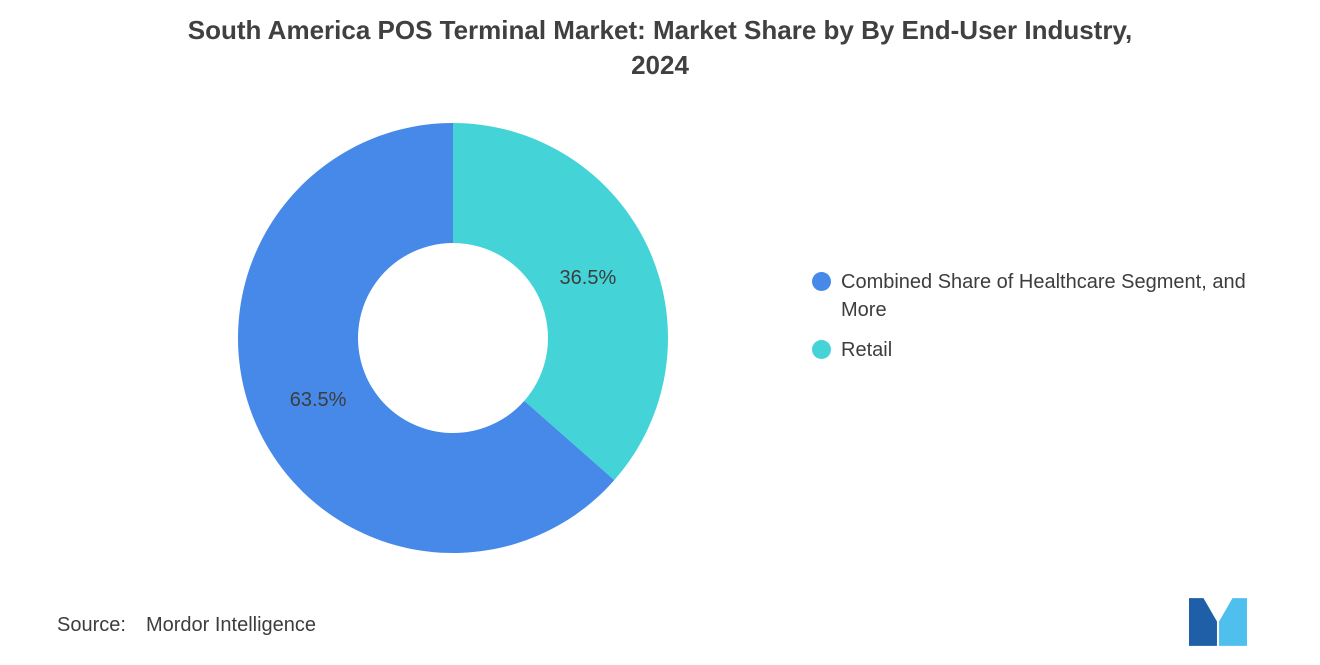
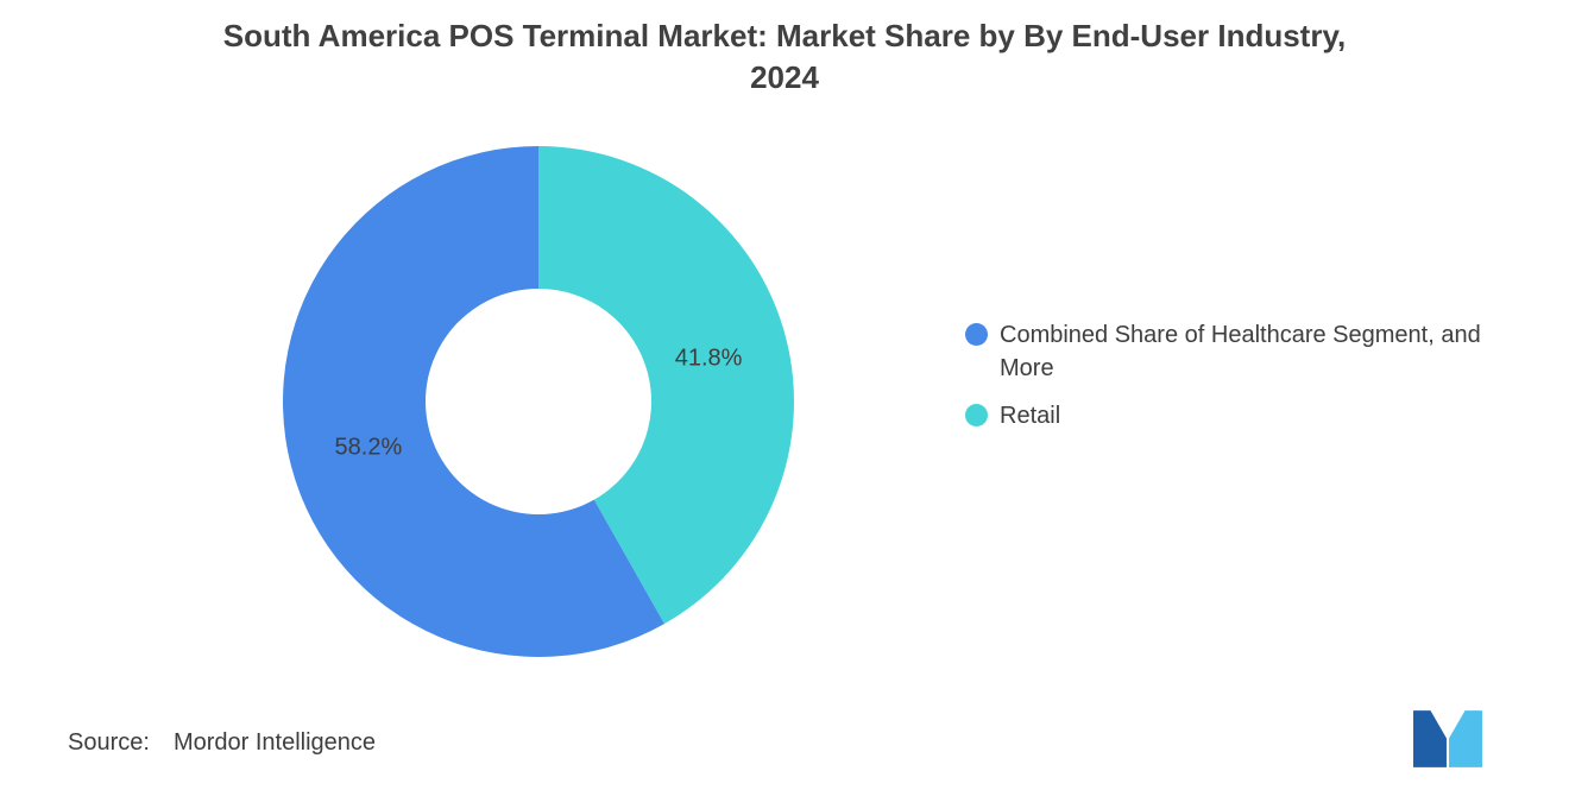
Retail: 36.5% -> 41.8%
Combined Share of Healthcare Segment, and More: 63.5% -> 58.2%
